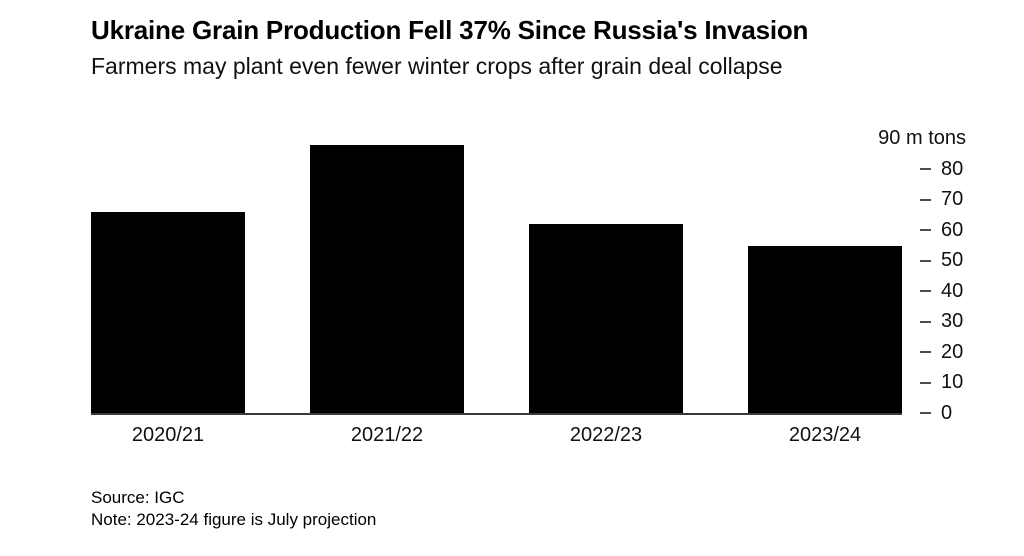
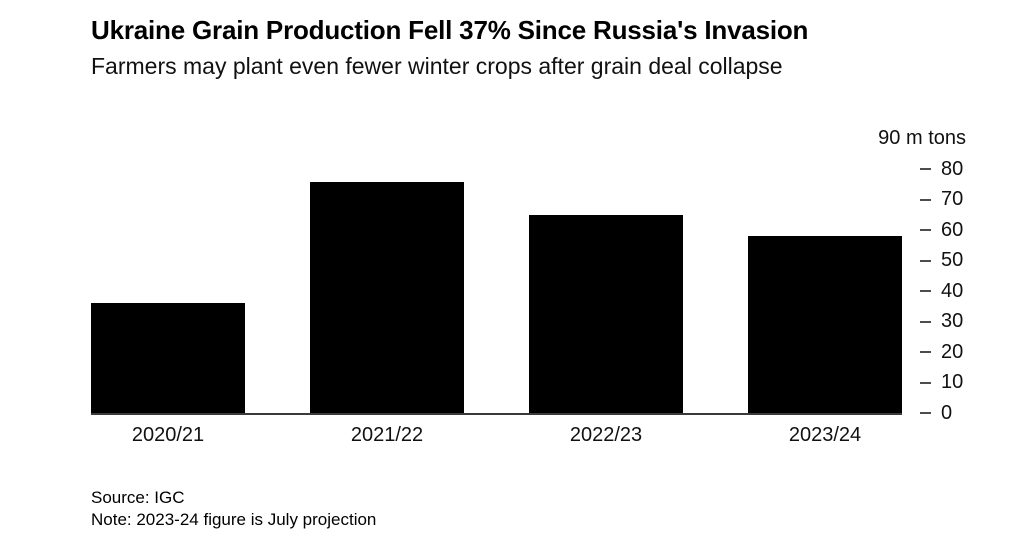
2020/21: 66 -> 36
2021/22: 88 -> 76
2022/23: 62 -> 65
2023/24: 55 -> 58
